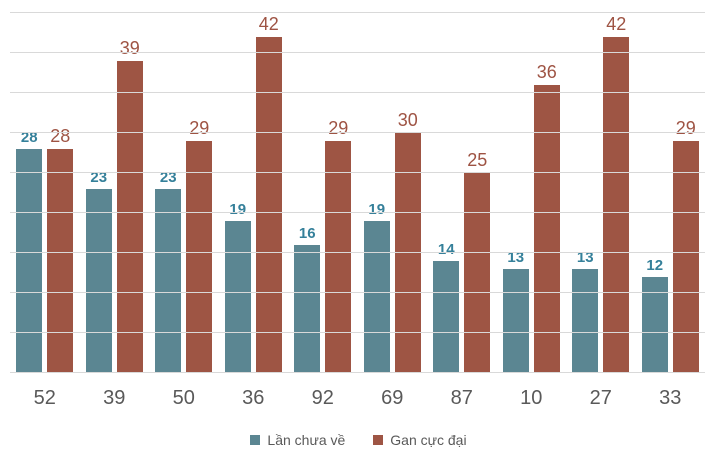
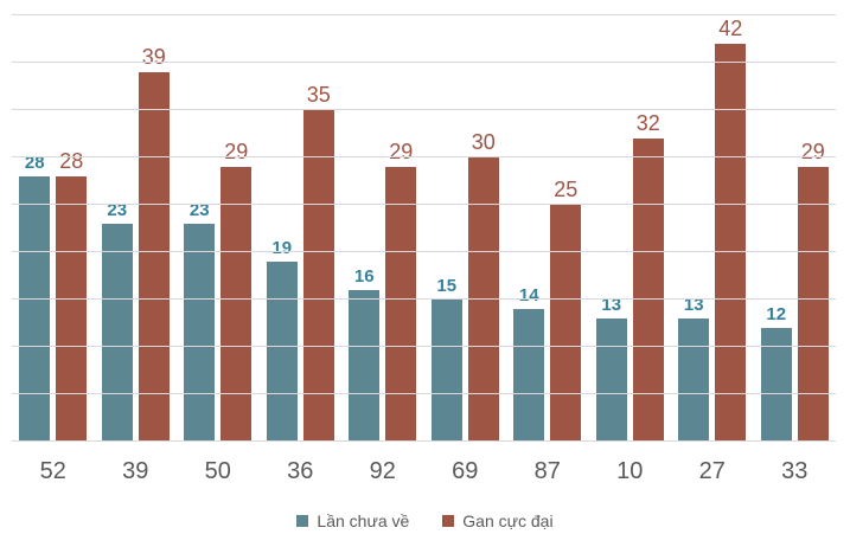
Gan cực đại/36: 42 -> 35
Lần chưa về/69: 19 -> 15
Gan cực đại/10: 36 -> 32
